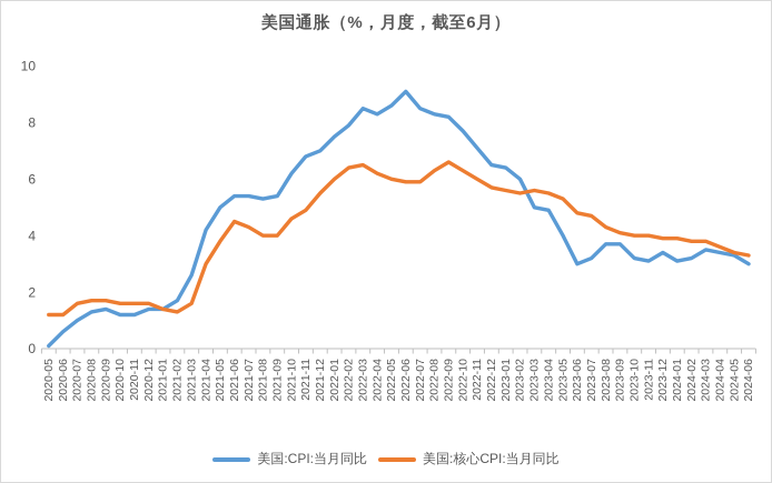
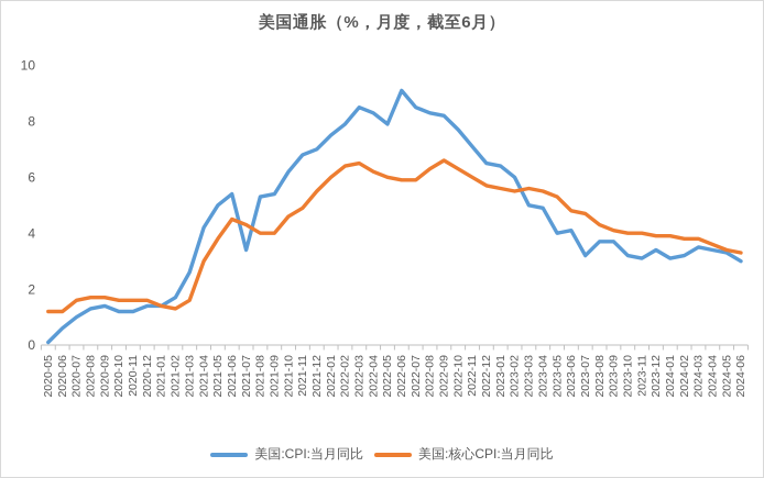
美国:CPI:当月同比/2021-07: 5.4 -> 3.4
美国:CPI:当月同比/2022-05: 8.6 -> 7.9
美国:CPI:当月同比/2023-06: 3.0 -> 4.1
